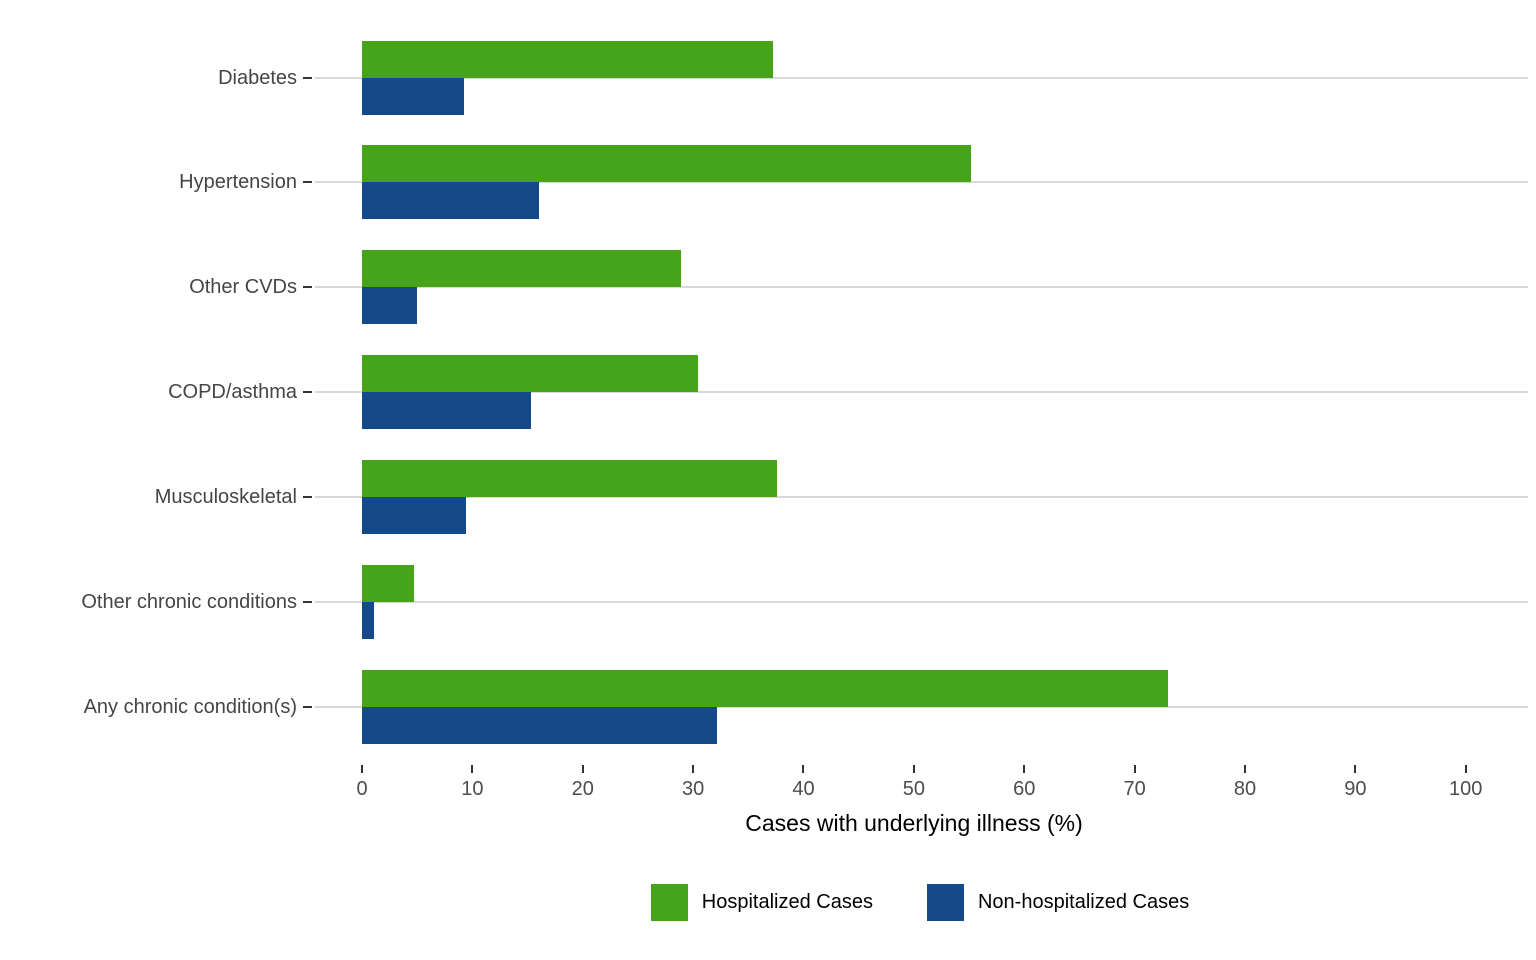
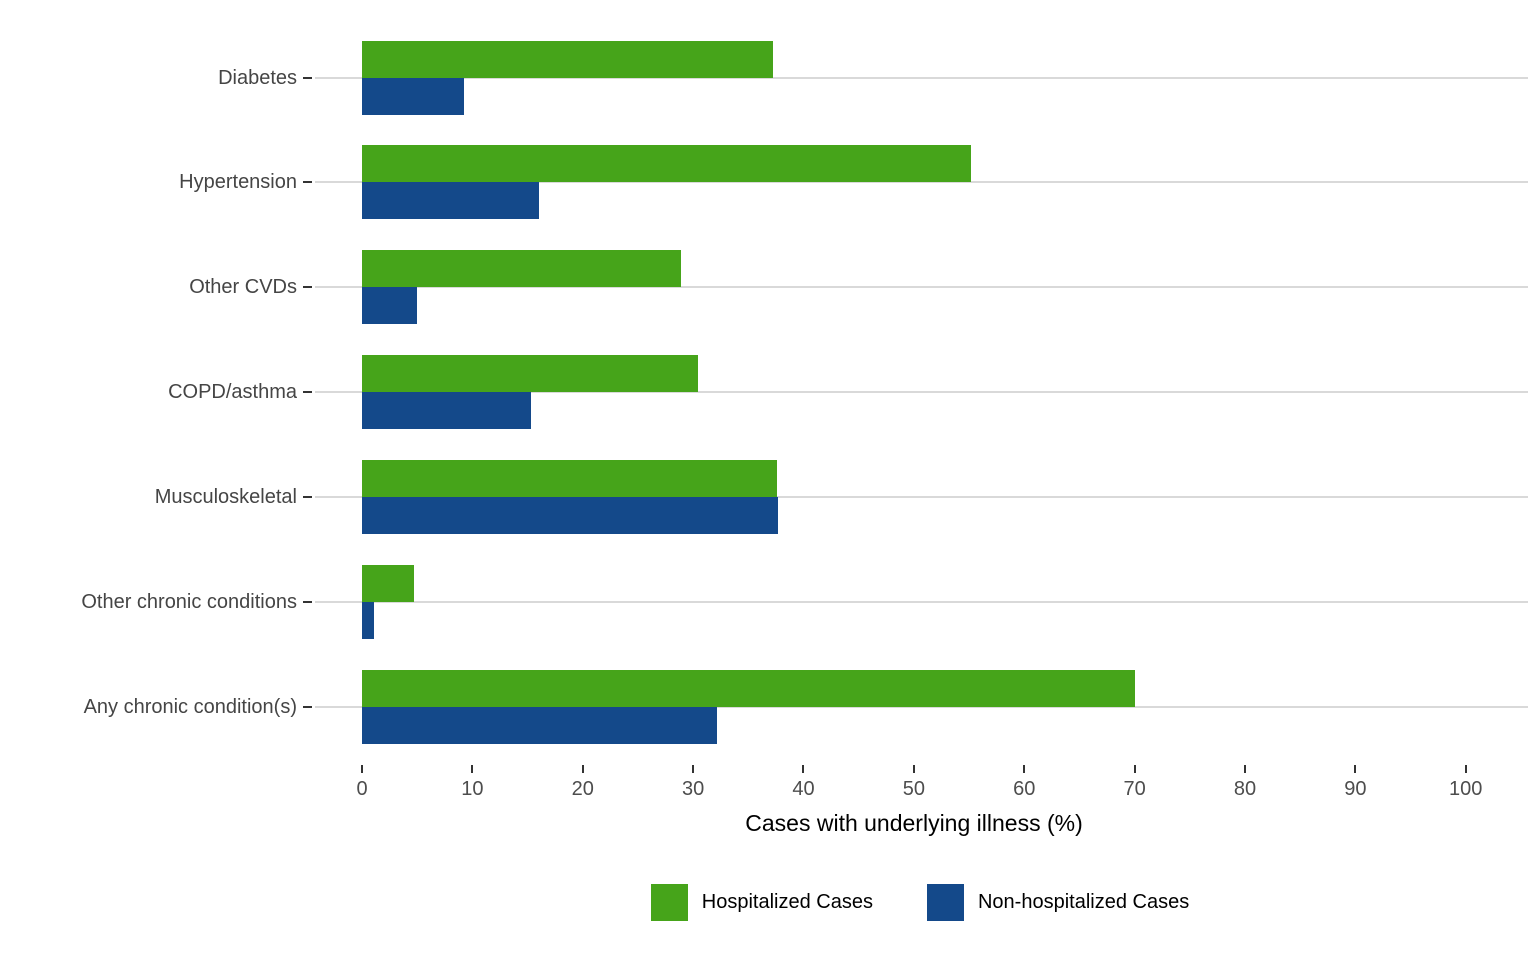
Non-hospitalized Cases/Musculoskeletal: 9.4 -> 37.7
Hospitalized Cases/Any chronic condition(s): 73.0 -> 70.0
